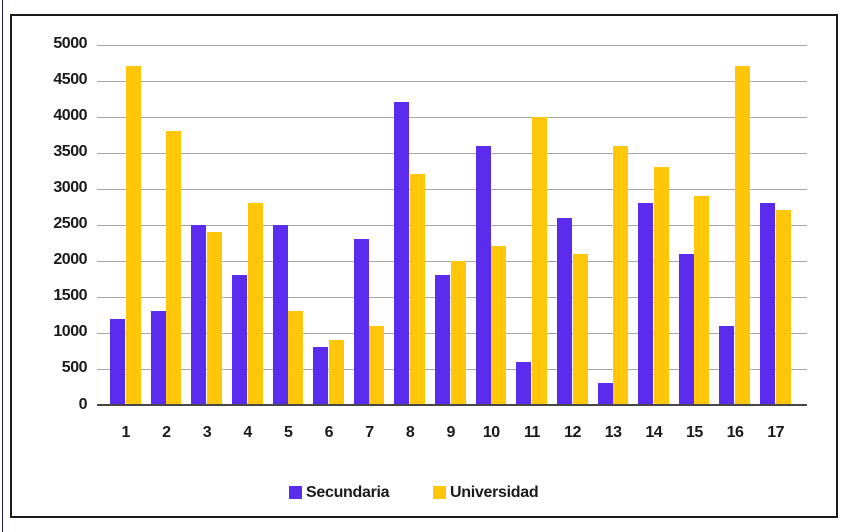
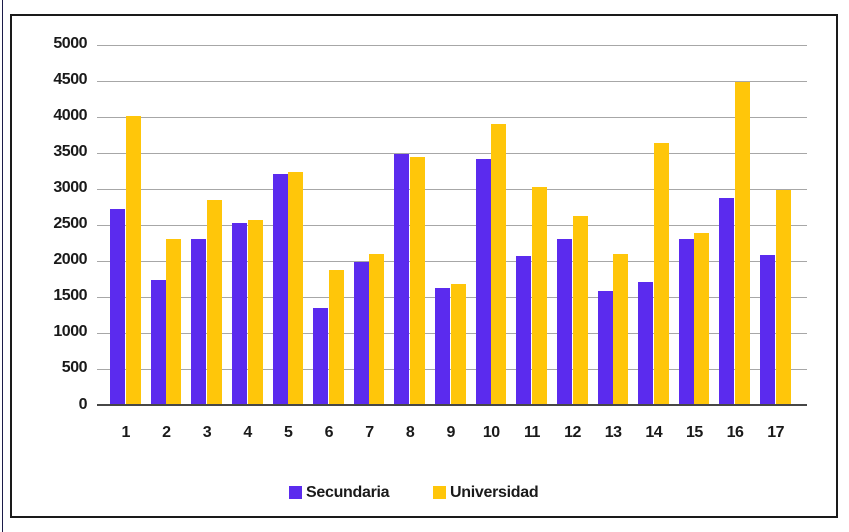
Secundaria/1: 1200 -> 2700
Universidad/1: 4700 -> 4000
Secundaria/2: 1300 -> 1700
Universidad/2: 3800 -> 2300
Secundaria/3: 2500 -> 2300
Universidad/3: 2400 -> 2800
Secundaria/4: 1800 -> 2500
Universidad/4: 2800 -> 2600
Secundaria/5: 2500 -> 3200
Universidad/5: 1300 -> 3200
Secundaria/6: 800 -> 1400
Universidad/6: 900 -> 1900
Secundaria/7: 2300 -> 2000
Universidad/7: 1100 -> 2100
Secundaria/8: 4200 -> 3500
Universidad/8: 3200 -> 3400
Secundaria/9: 1800 -> 1600
Universidad/9: 2000 -> 1700
Secundaria/10: 3600 -> 3400
Universidad/10: 2200 -> 3900
Secundaria/11: 600 -> 2100
Universidad/11: 4000 -> 3000
Secundaria/12: 2600 -> 2300
Universidad/12: 2100 -> 2600
Secundaria/13: 300 -> 1600
Universidad/13: 3600 -> 2100
Secundaria/14: 2800 -> 1700
Universidad/14: 3300 -> 3600
Secundaria/15: 2100 -> 2300
Universidad/15: 2900 -> 2400
Secundaria/16: 1100 -> 2900
Universidad/16: 4700 -> 4500
Secundaria/17: 2800 -> 2100
Universidad/17: 2700 -> 3000
